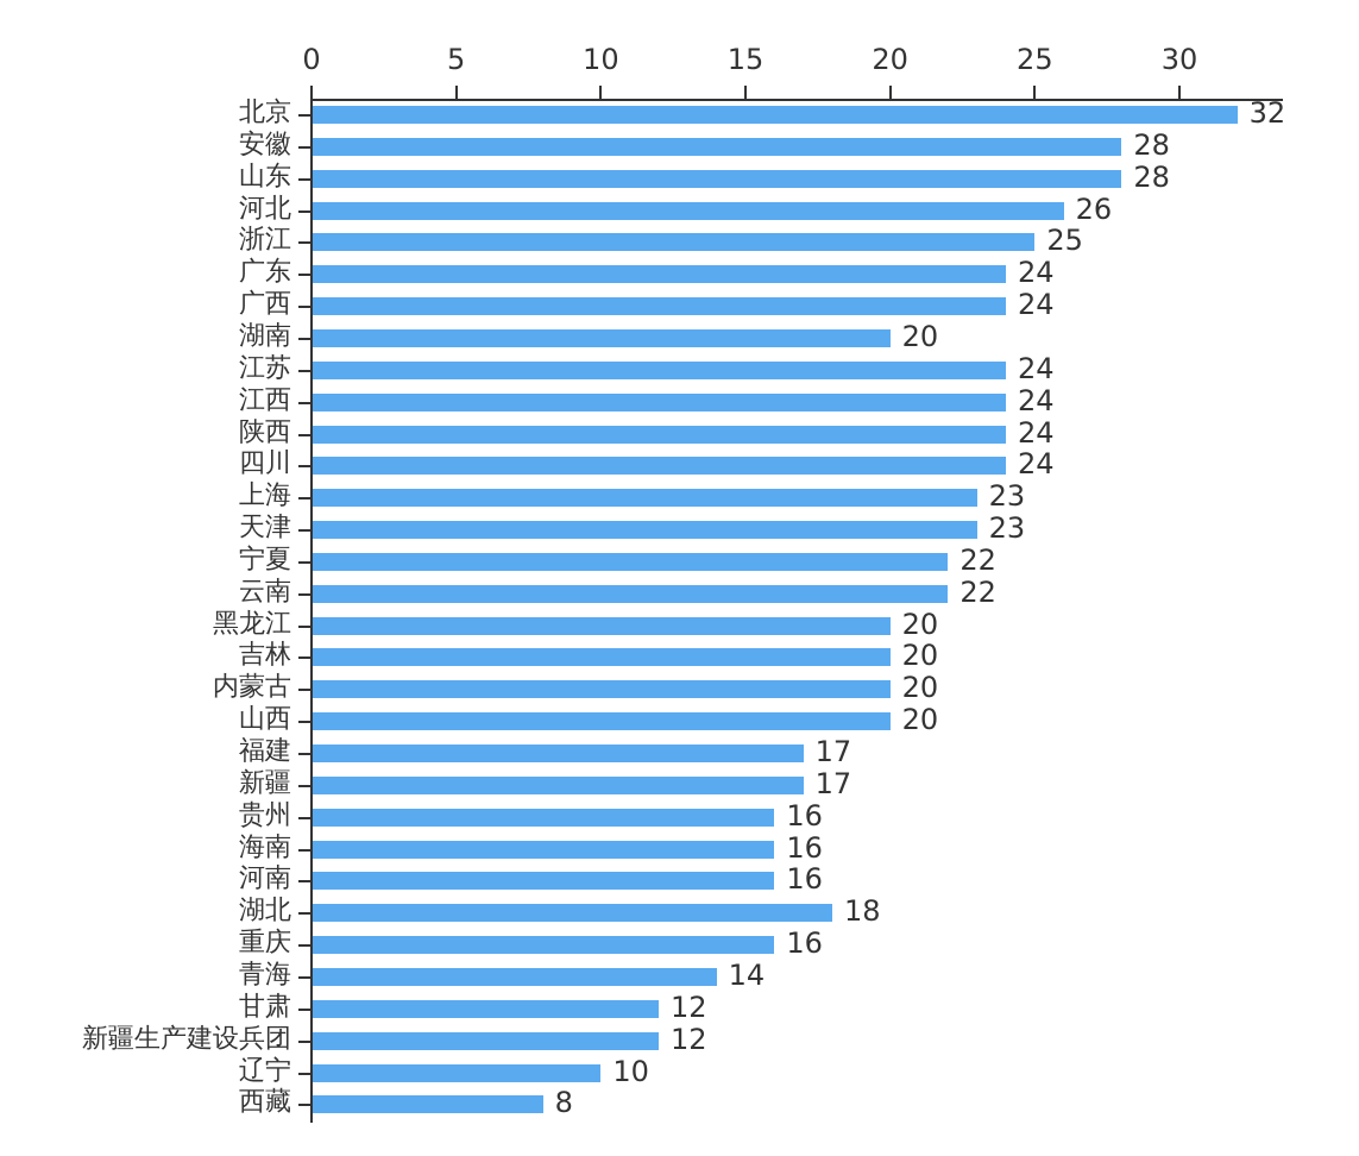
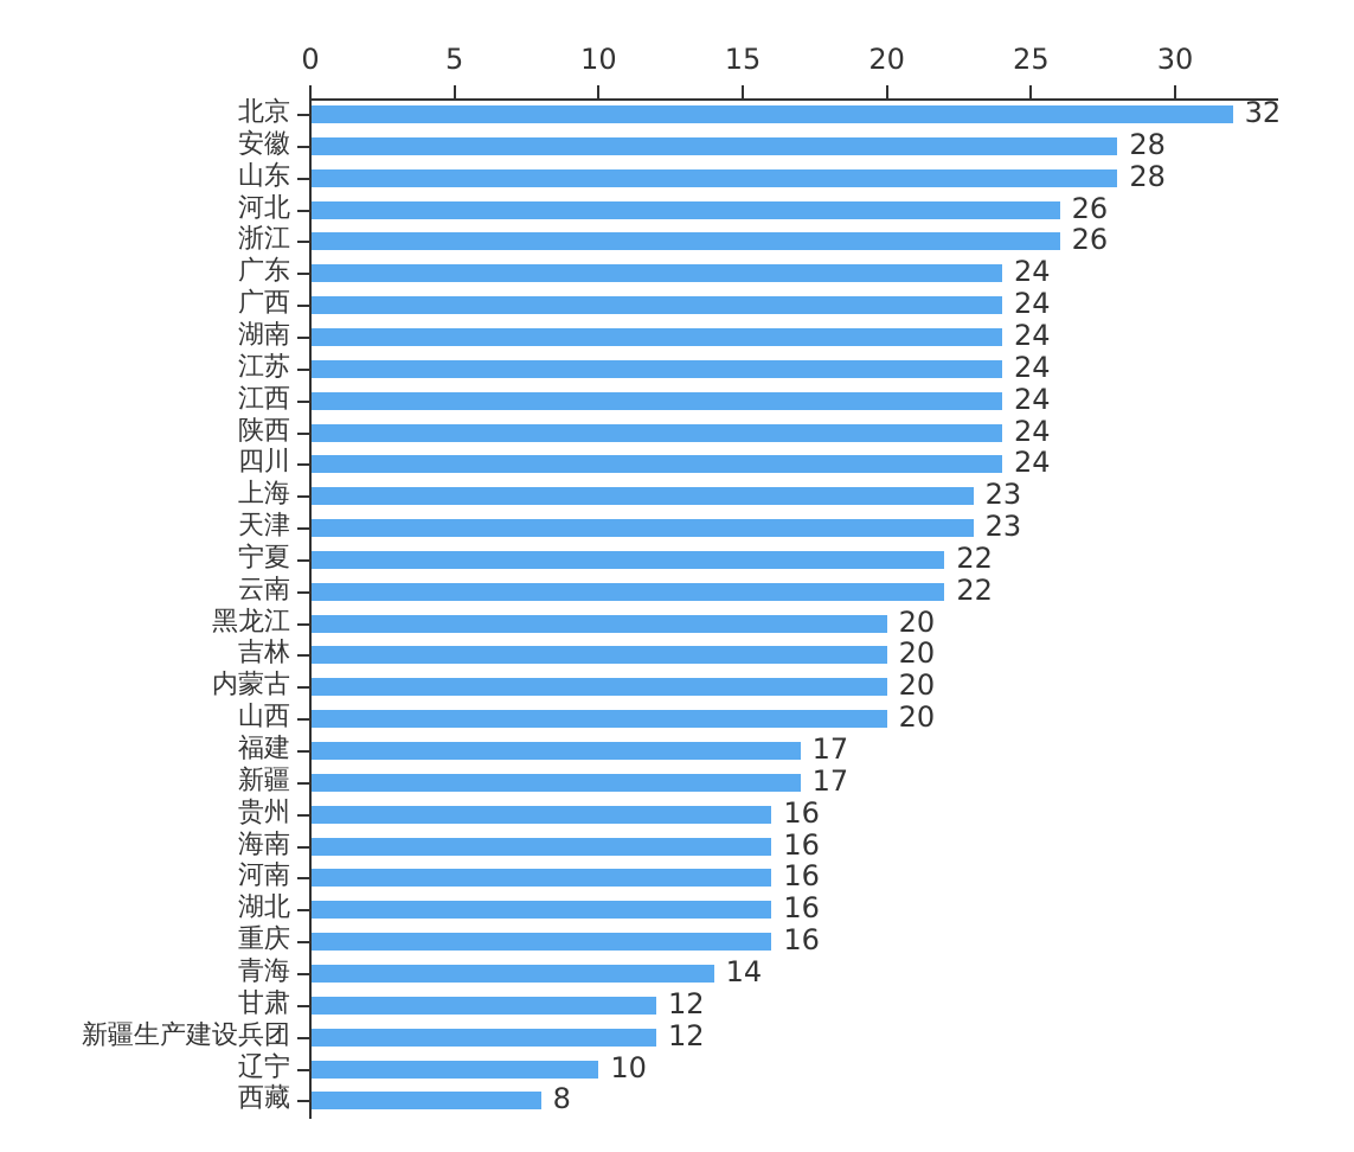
浙江: 25 -> 26
湖南: 20 -> 24
湖北: 18 -> 16
